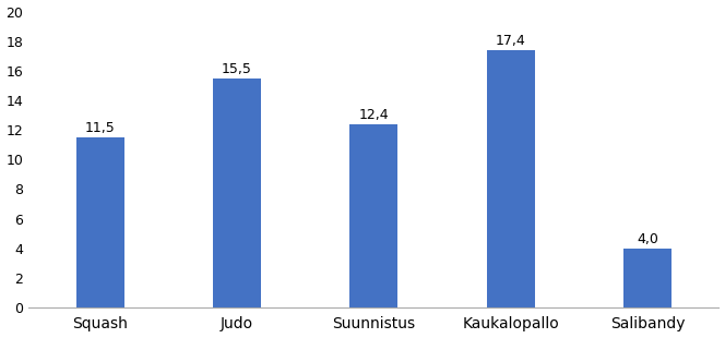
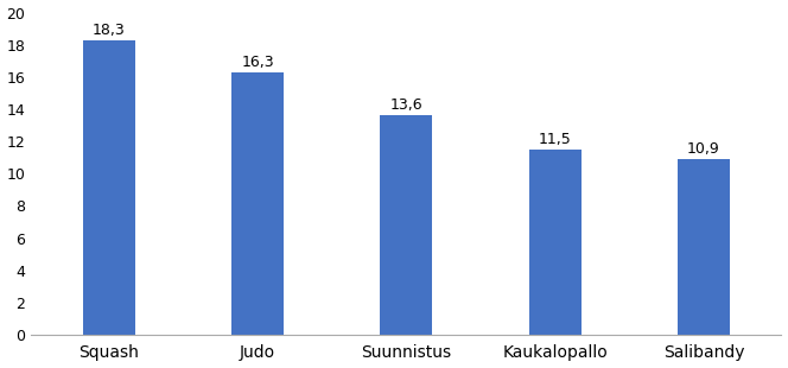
Squash: 11,5 -> 18,3
Judo: 15,5 -> 16,3
Suunnistus: 12,4 -> 13,6
Kaukalopallo: 17,4 -> 11,5
Salibandy: 4,0 -> 10,9
